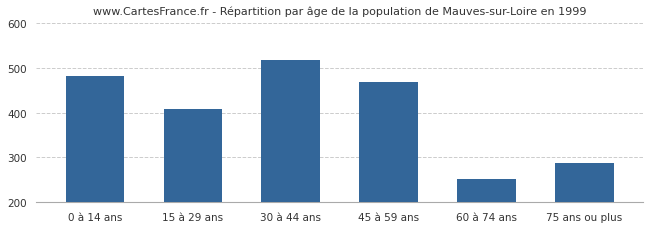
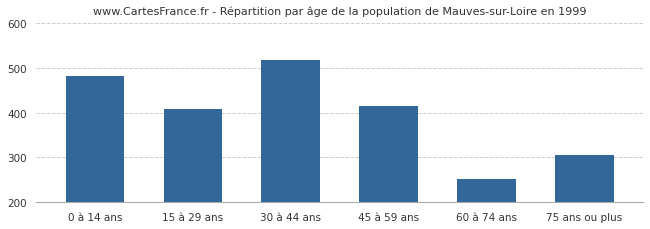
45 à 59 ans: 468 -> 415
75 ans ou plus: 288 -> 305
